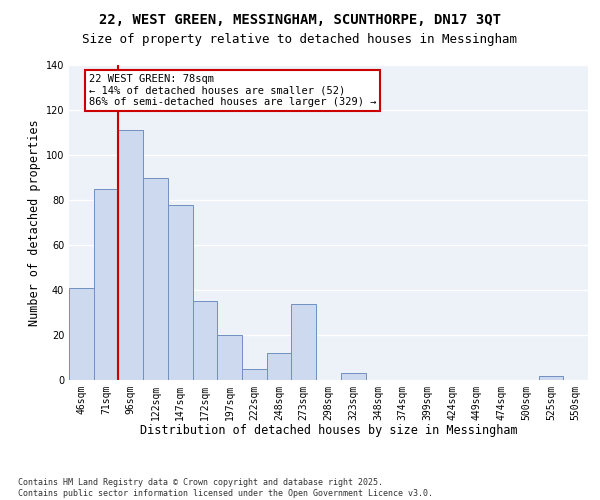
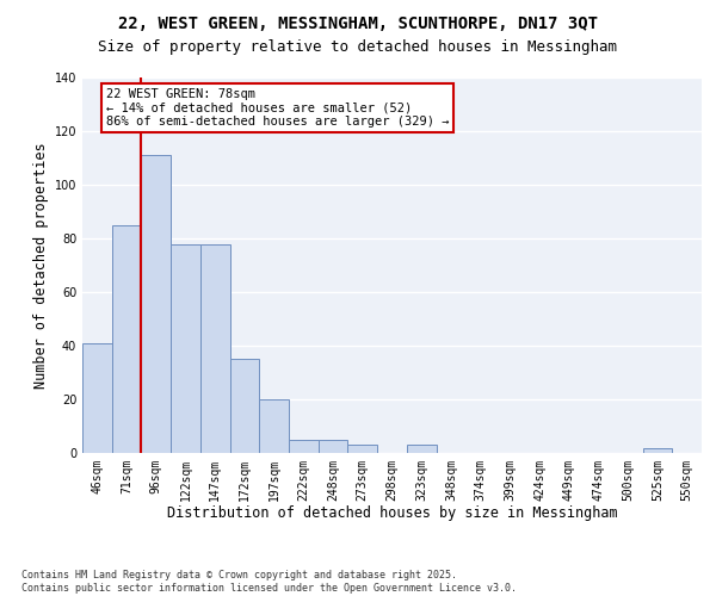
122sqm: 90 -> 78
248sqm: 12 -> 5
273sqm: 34 -> 3
